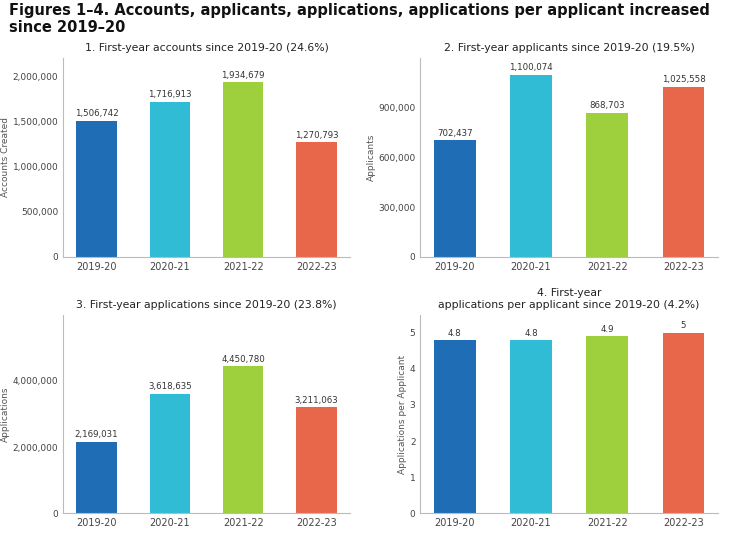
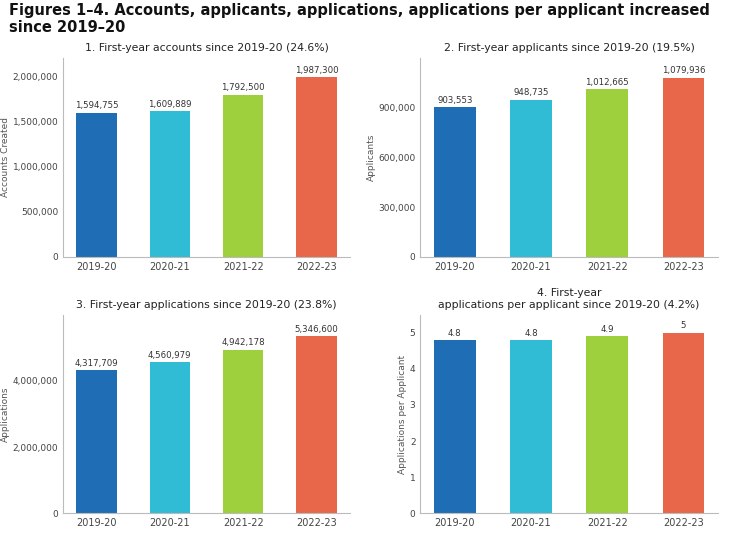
1. First-year accounts since 2019-20 (24.6%)/2019-20: 1,506,742 -> 1,594,755
1. First-year accounts since 2019-20 (24.6%)/2020-21: 1,716,913 -> 1,609,889
1. First-year accounts since 2019-20 (24.6%)/2021-22: 1,934,679 -> 1,792,500
1. First-year accounts since 2019-20 (24.6%)/2022-23: 1,270,793 -> 1,987,300
2. First-year applicants since 2019-20 (19.5%)/2019-20: 702,437 -> 903,553
2. First-year applicants since 2019-20 (19.5%)/2020-21: 1,100,074 -> 948,735
2. First-year applicants since 2019-20 (19.5%)/2021-22: 868,703 -> 1,012,665
2. First-year applicants since 2019-20 (19.5%)/2022-23: 1,025,558 -> 1,079,936
3. First-year applications since 2019-20 (23.8%)/2019-20: 2,169,031 -> 4,317,709
3. First-year applications since 2019-20 (23.8%)/2020-21: 3,618,635 -> 4,560,979
3. First-year applications since 2019-20 (23.8%)/2021-22: 4,450,780 -> 4,942,178
3. First-year applications since 2019-20 (23.8%)/2022-23: 3,211,063 -> 5,346,600
